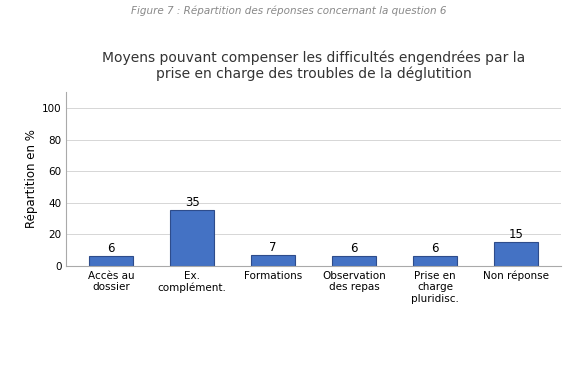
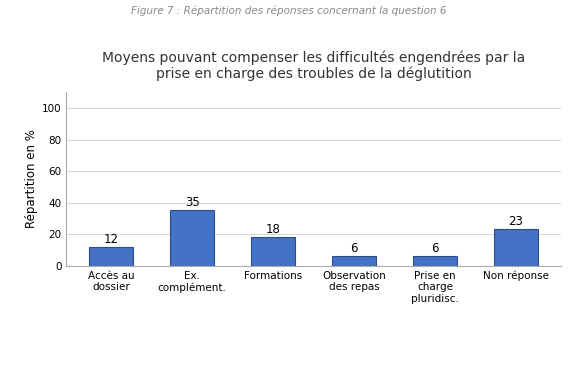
Accès au dossier: 6 -> 12
Formations: 7 -> 18
Non réponse: 15 -> 23
